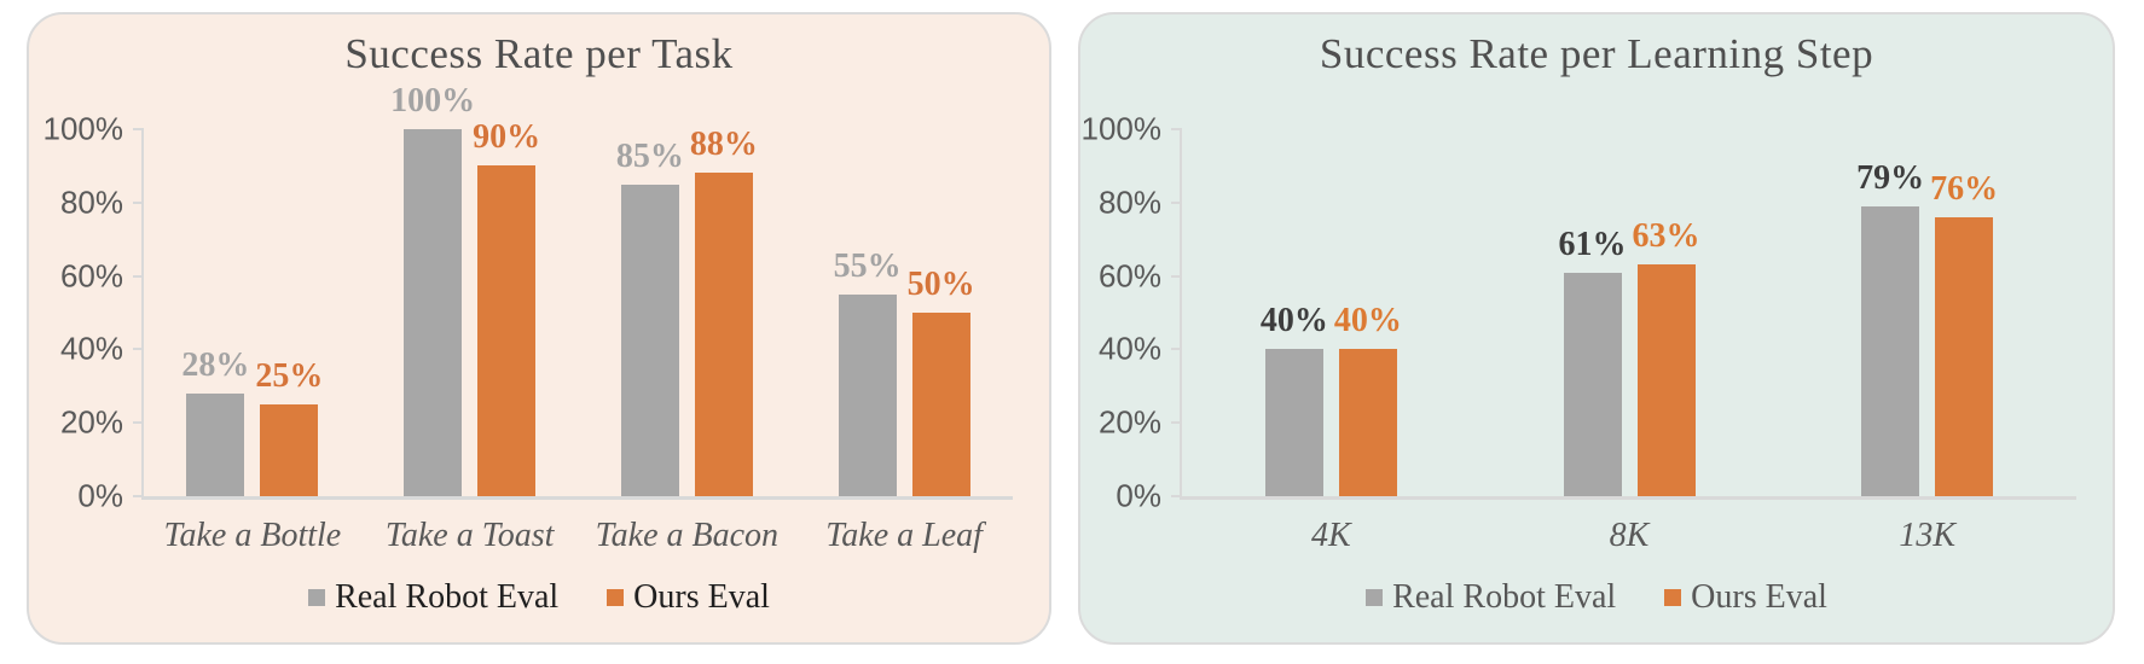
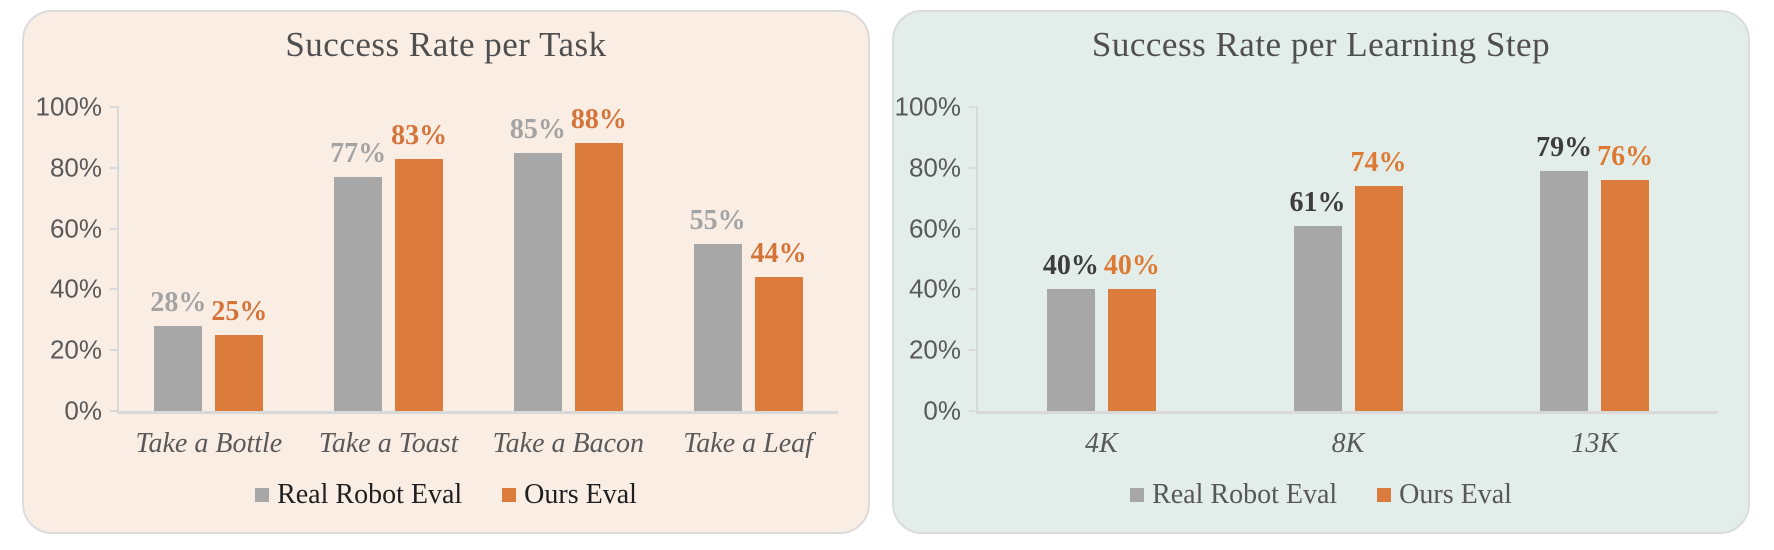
Success Rate per Task/Real Robot Eval/Take a Toast: 100% -> 77%
Success Rate per Task/Ours Eval/Take a Toast: 90% -> 83%
Success Rate per Task/Ours Eval/Take a Leaf: 50% -> 44%
Success Rate per Learning Step/Ours Eval/8K: 63% -> 74%
